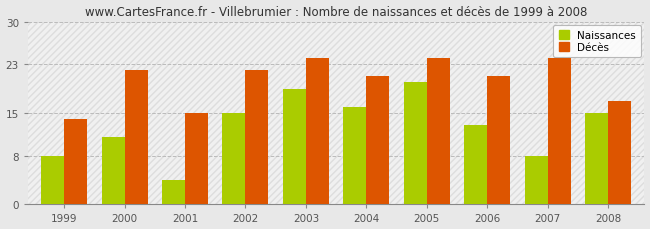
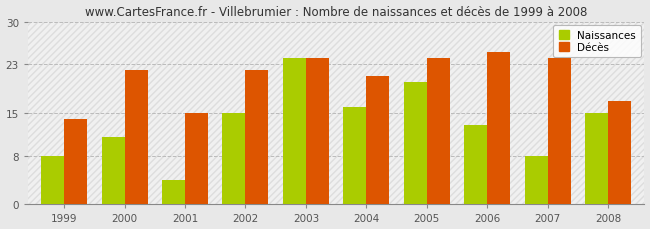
Naissances/2003: 19 -> 24
Décès/2006: 21 -> 25
